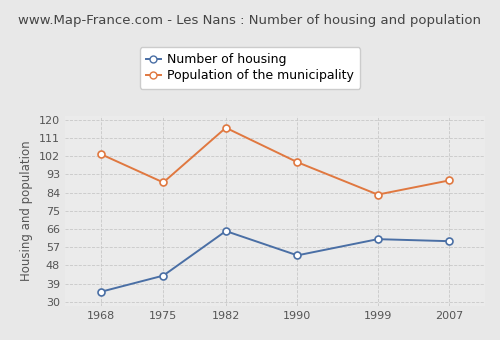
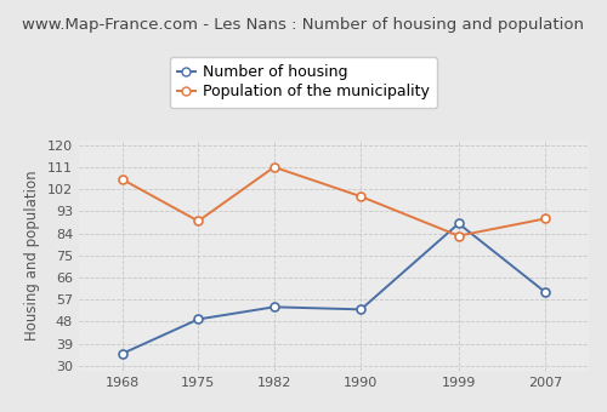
Population of the municipality/1968: 103 -> 106
Number of housing/1975: 43 -> 49
Number of housing/1982: 65 -> 54
Population of the municipality/1982: 116 -> 111
Number of housing/1999: 61 -> 88
